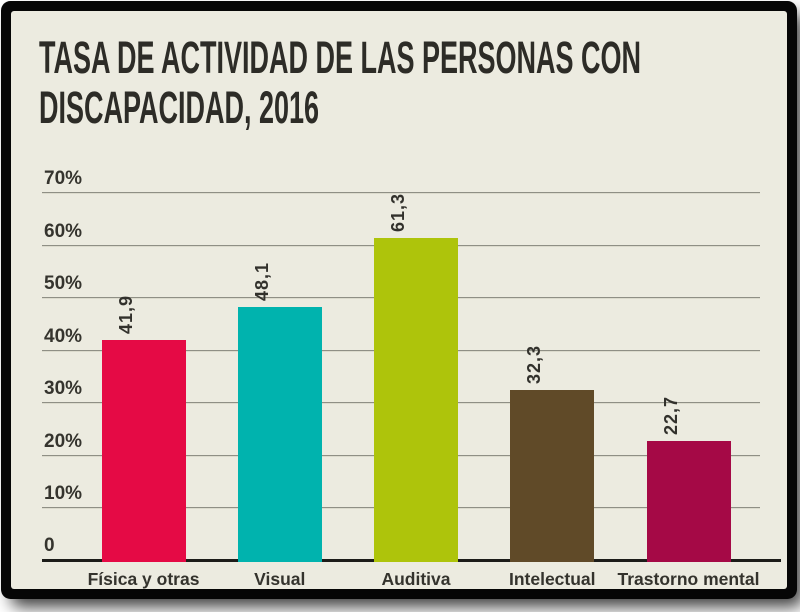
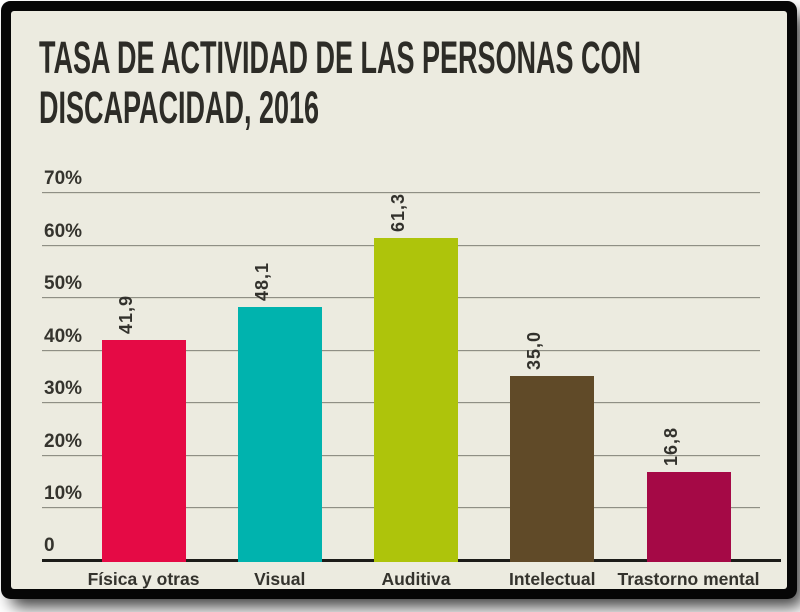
Intelectual: 32,3 -> 35,0
Trastorno mental: 22,7 -> 16,8
